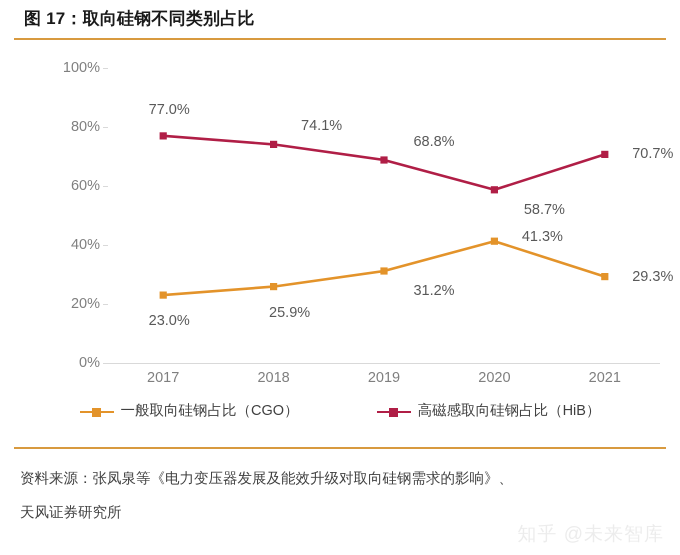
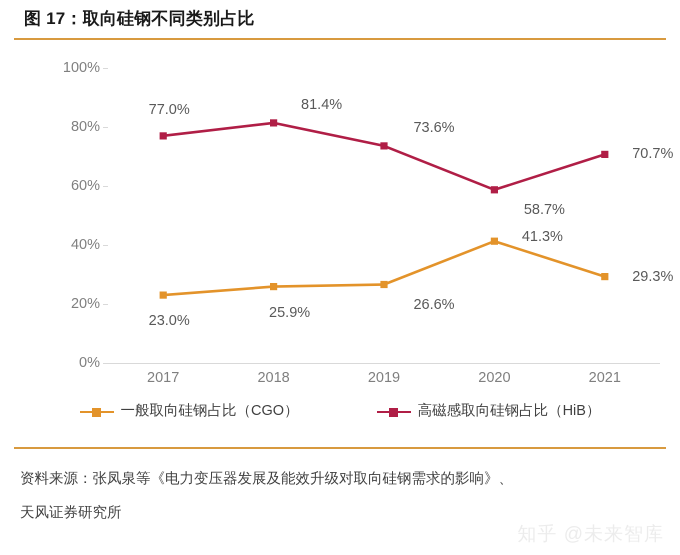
高磁感取向硅钢占比（HiB）/2018: 74.1% -> 81.4%
一般取向硅钢占比（CGO）/2019: 31.2% -> 26.6%
高磁感取向硅钢占比（HiB）/2019: 68.8% -> 73.6%
